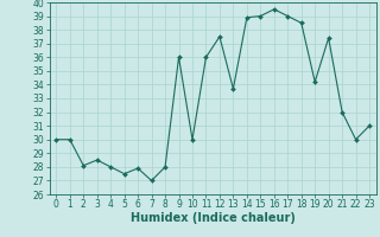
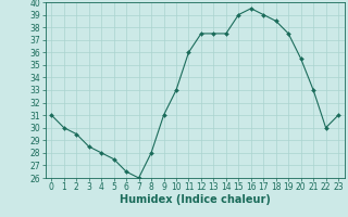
0: 30.0 -> 31.0
2: 28.1 -> 29.5
6: 27.9 -> 26.5
7: 27.0 -> 26.0
9: 36.0 -> 31.0
10: 30.0 -> 33.0
13: 33.7 -> 37.5
14: 38.9 -> 37.5
19: 34.2 -> 37.5
20: 37.4 -> 35.5
21: 32.0 -> 33.0
